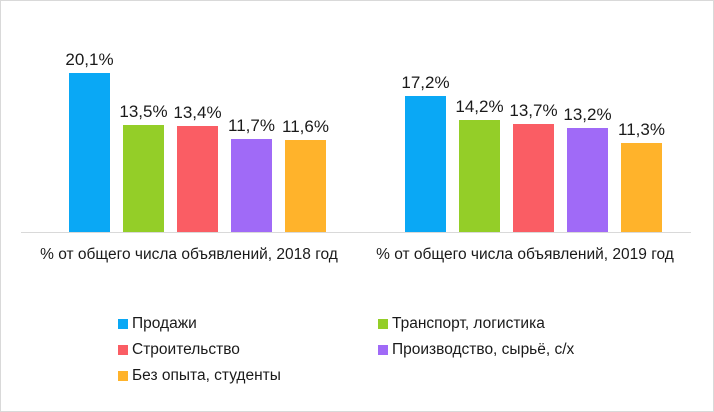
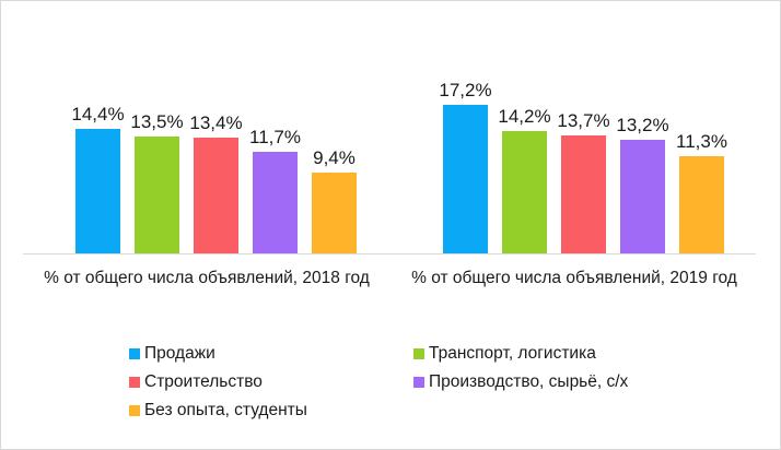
Продажи/% от общего числа объявлений, 2018 год: 20,1% -> 14,4%
Без опыта, студенты/% от общего числа объявлений, 2018 год: 11,6% -> 9,4%
